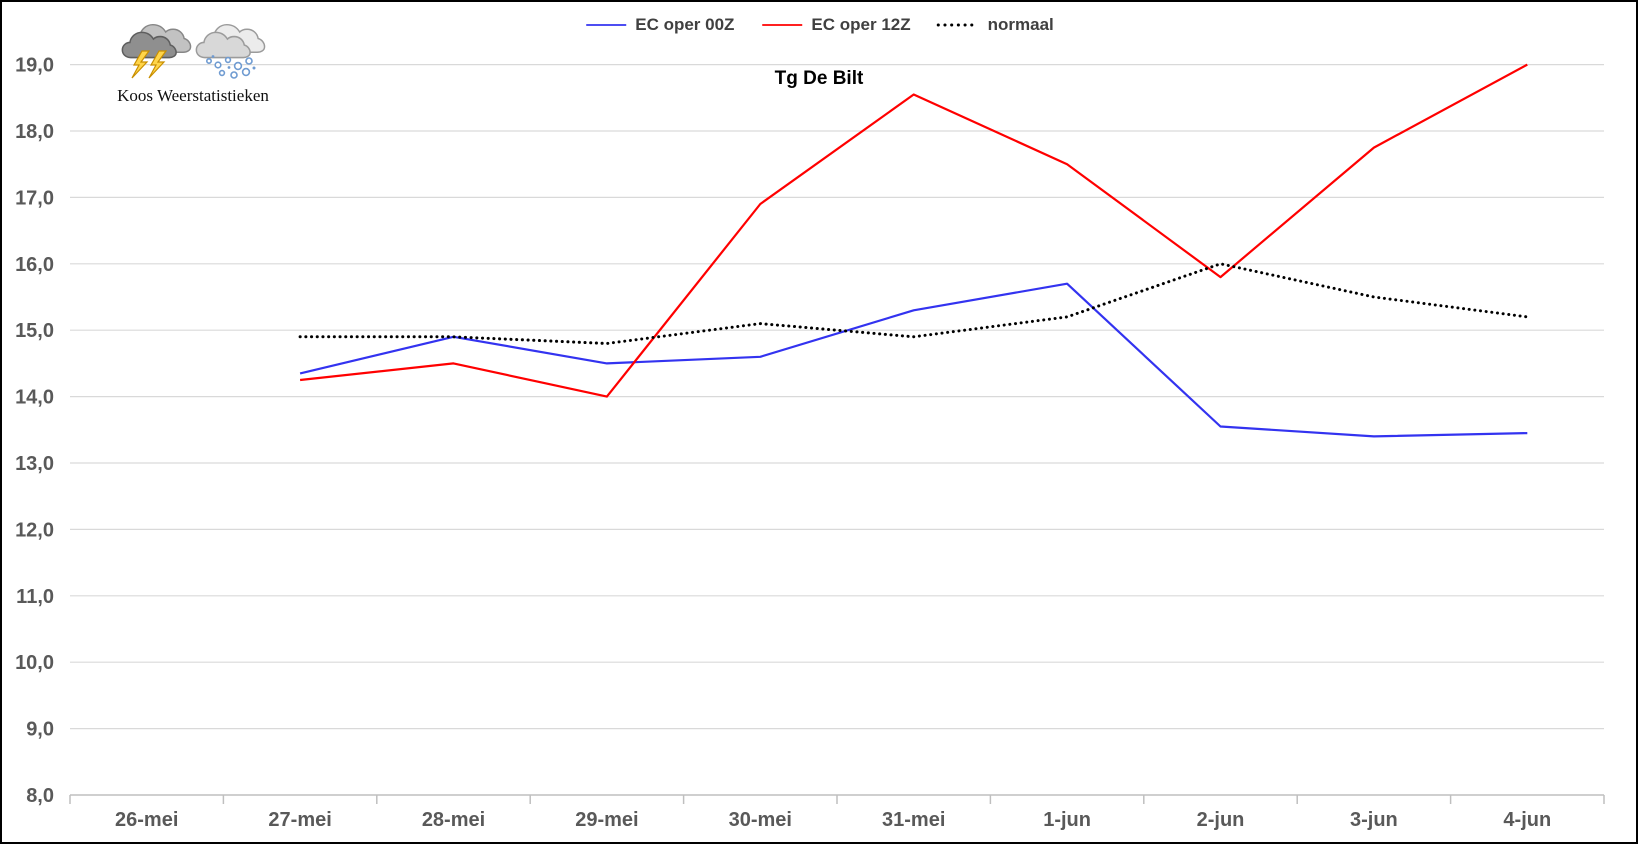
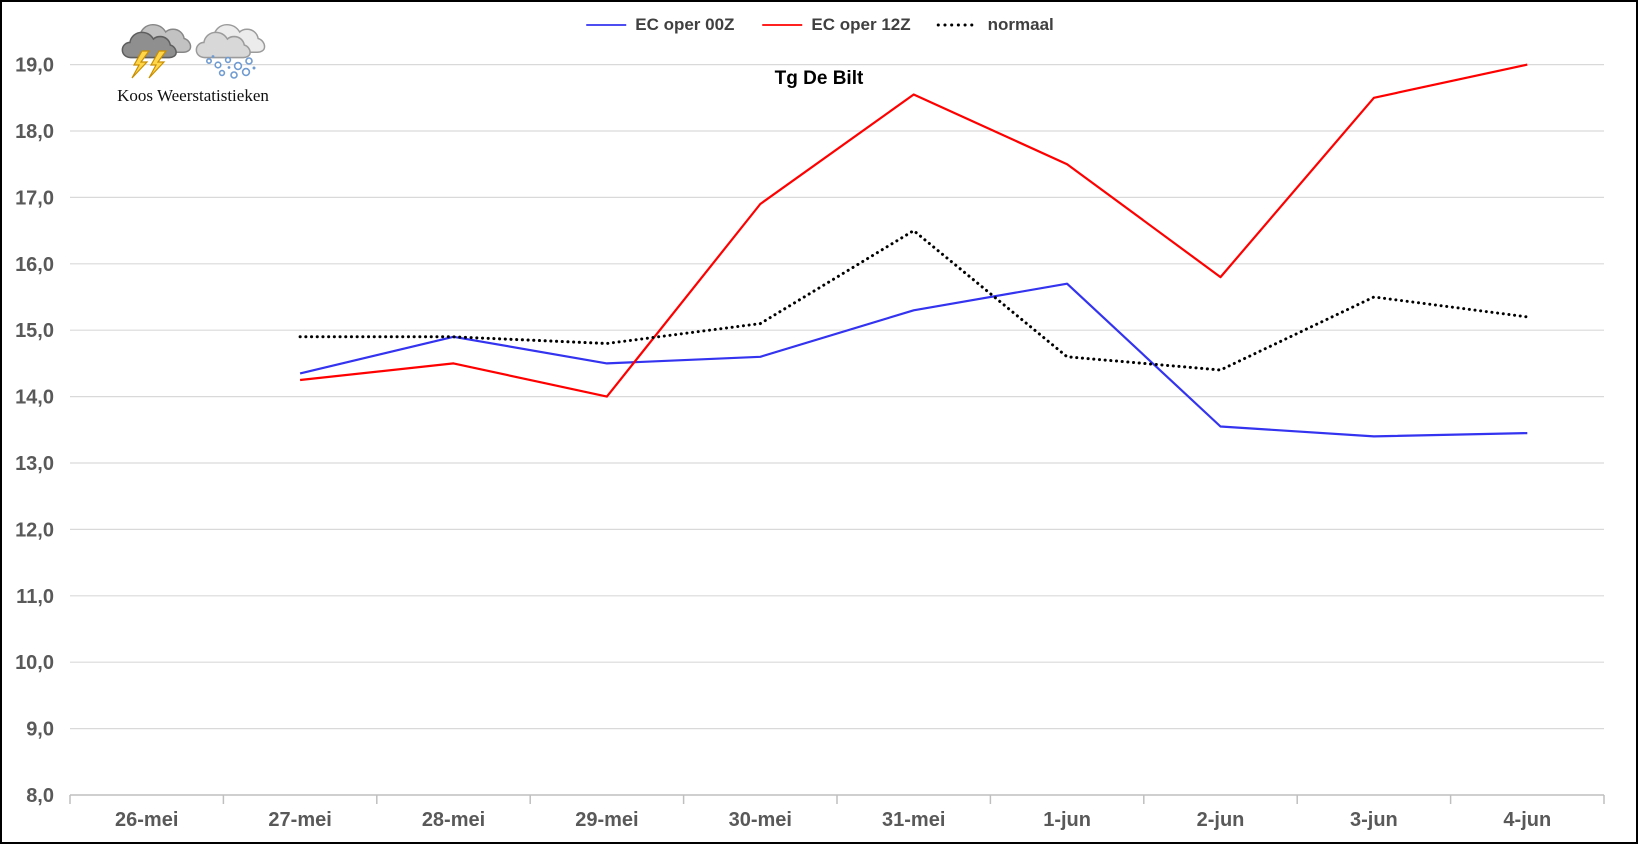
normaal/31-mei: 14,9 -> 16,5
normaal/1-jun: 15,2 -> 14,6
normaal/2-jun: 16,0 -> 14,4
EC oper 12Z/3-jun: 17,8 -> 18,5
